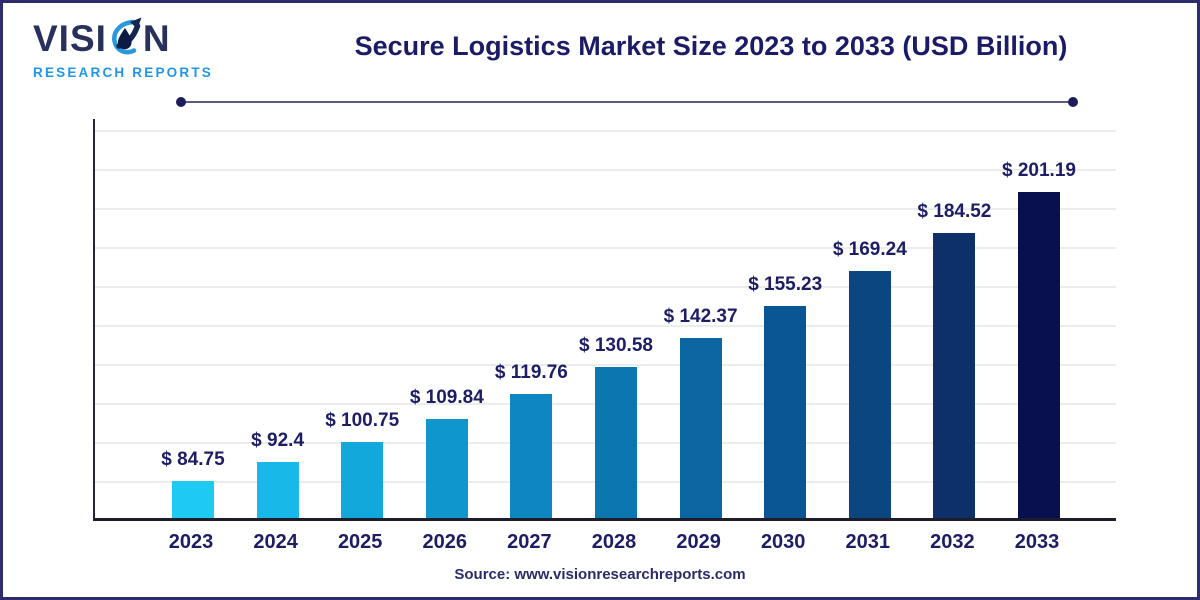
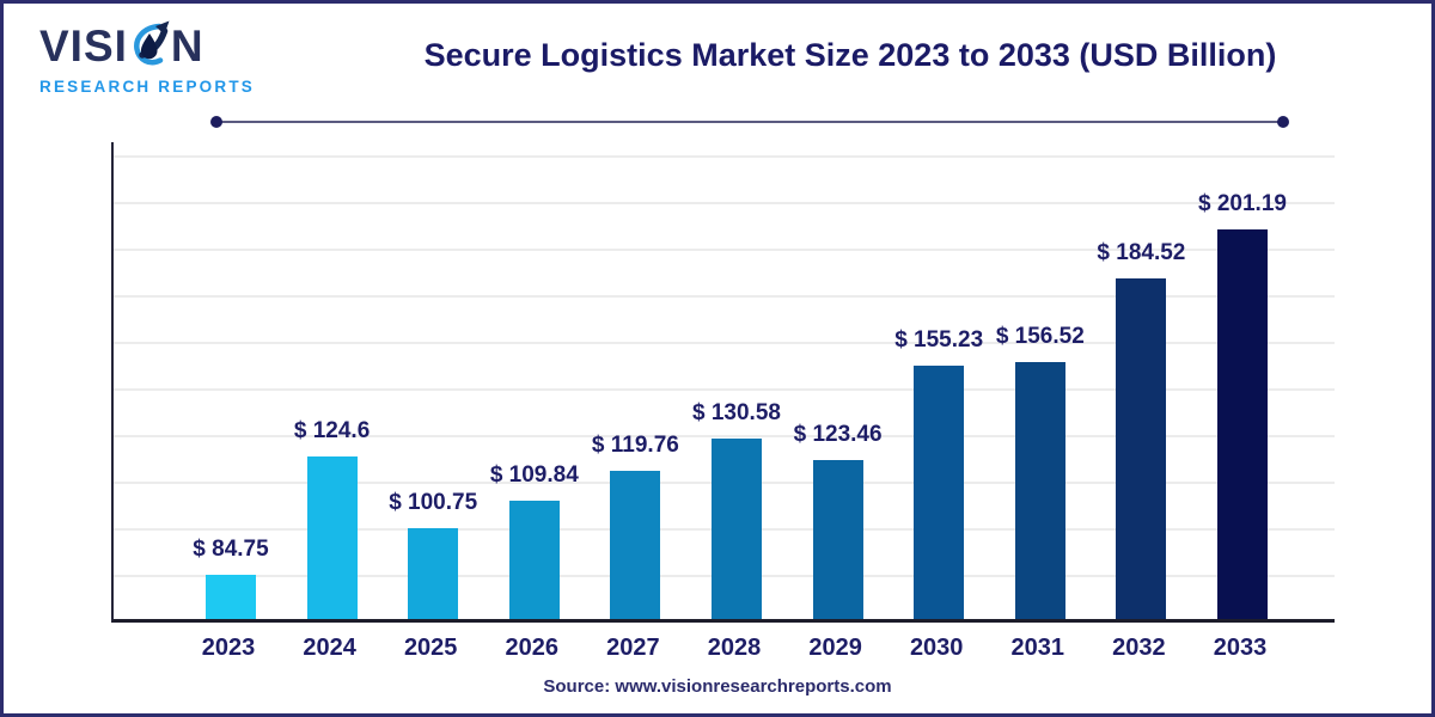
2024: 92.4 -> 124.6
2029: 142.37 -> 123.46
2031: 169.24 -> 156.52
